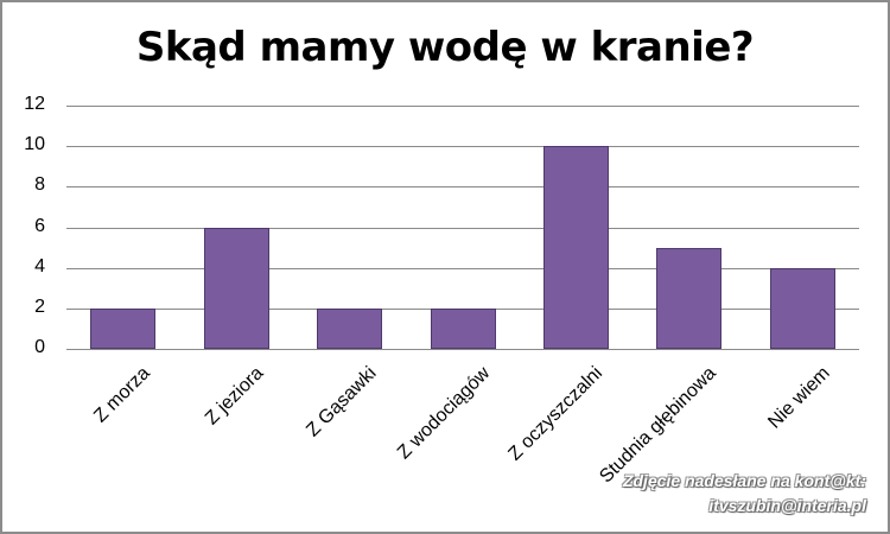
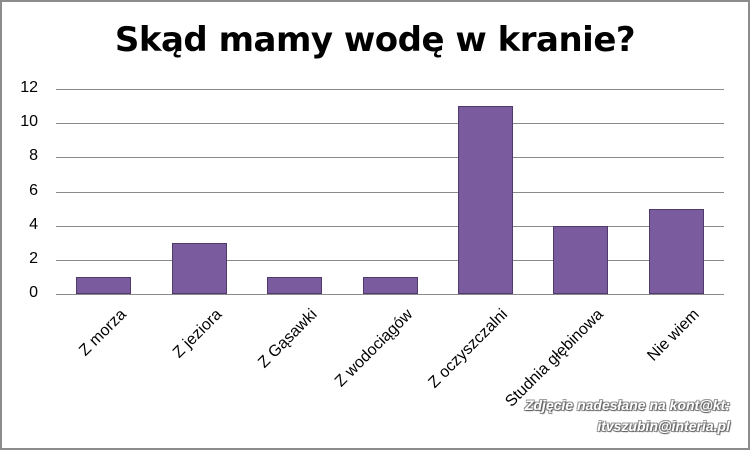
Z morza: 2 -> 1
Z jeziora: 6 -> 3
Z Gąsawki: 2 -> 1
Z wodociągów: 2 -> 1
Z oczyszczalni: 10 -> 11
Studnia głębinowa: 5 -> 4
Nie wiem: 4 -> 5
